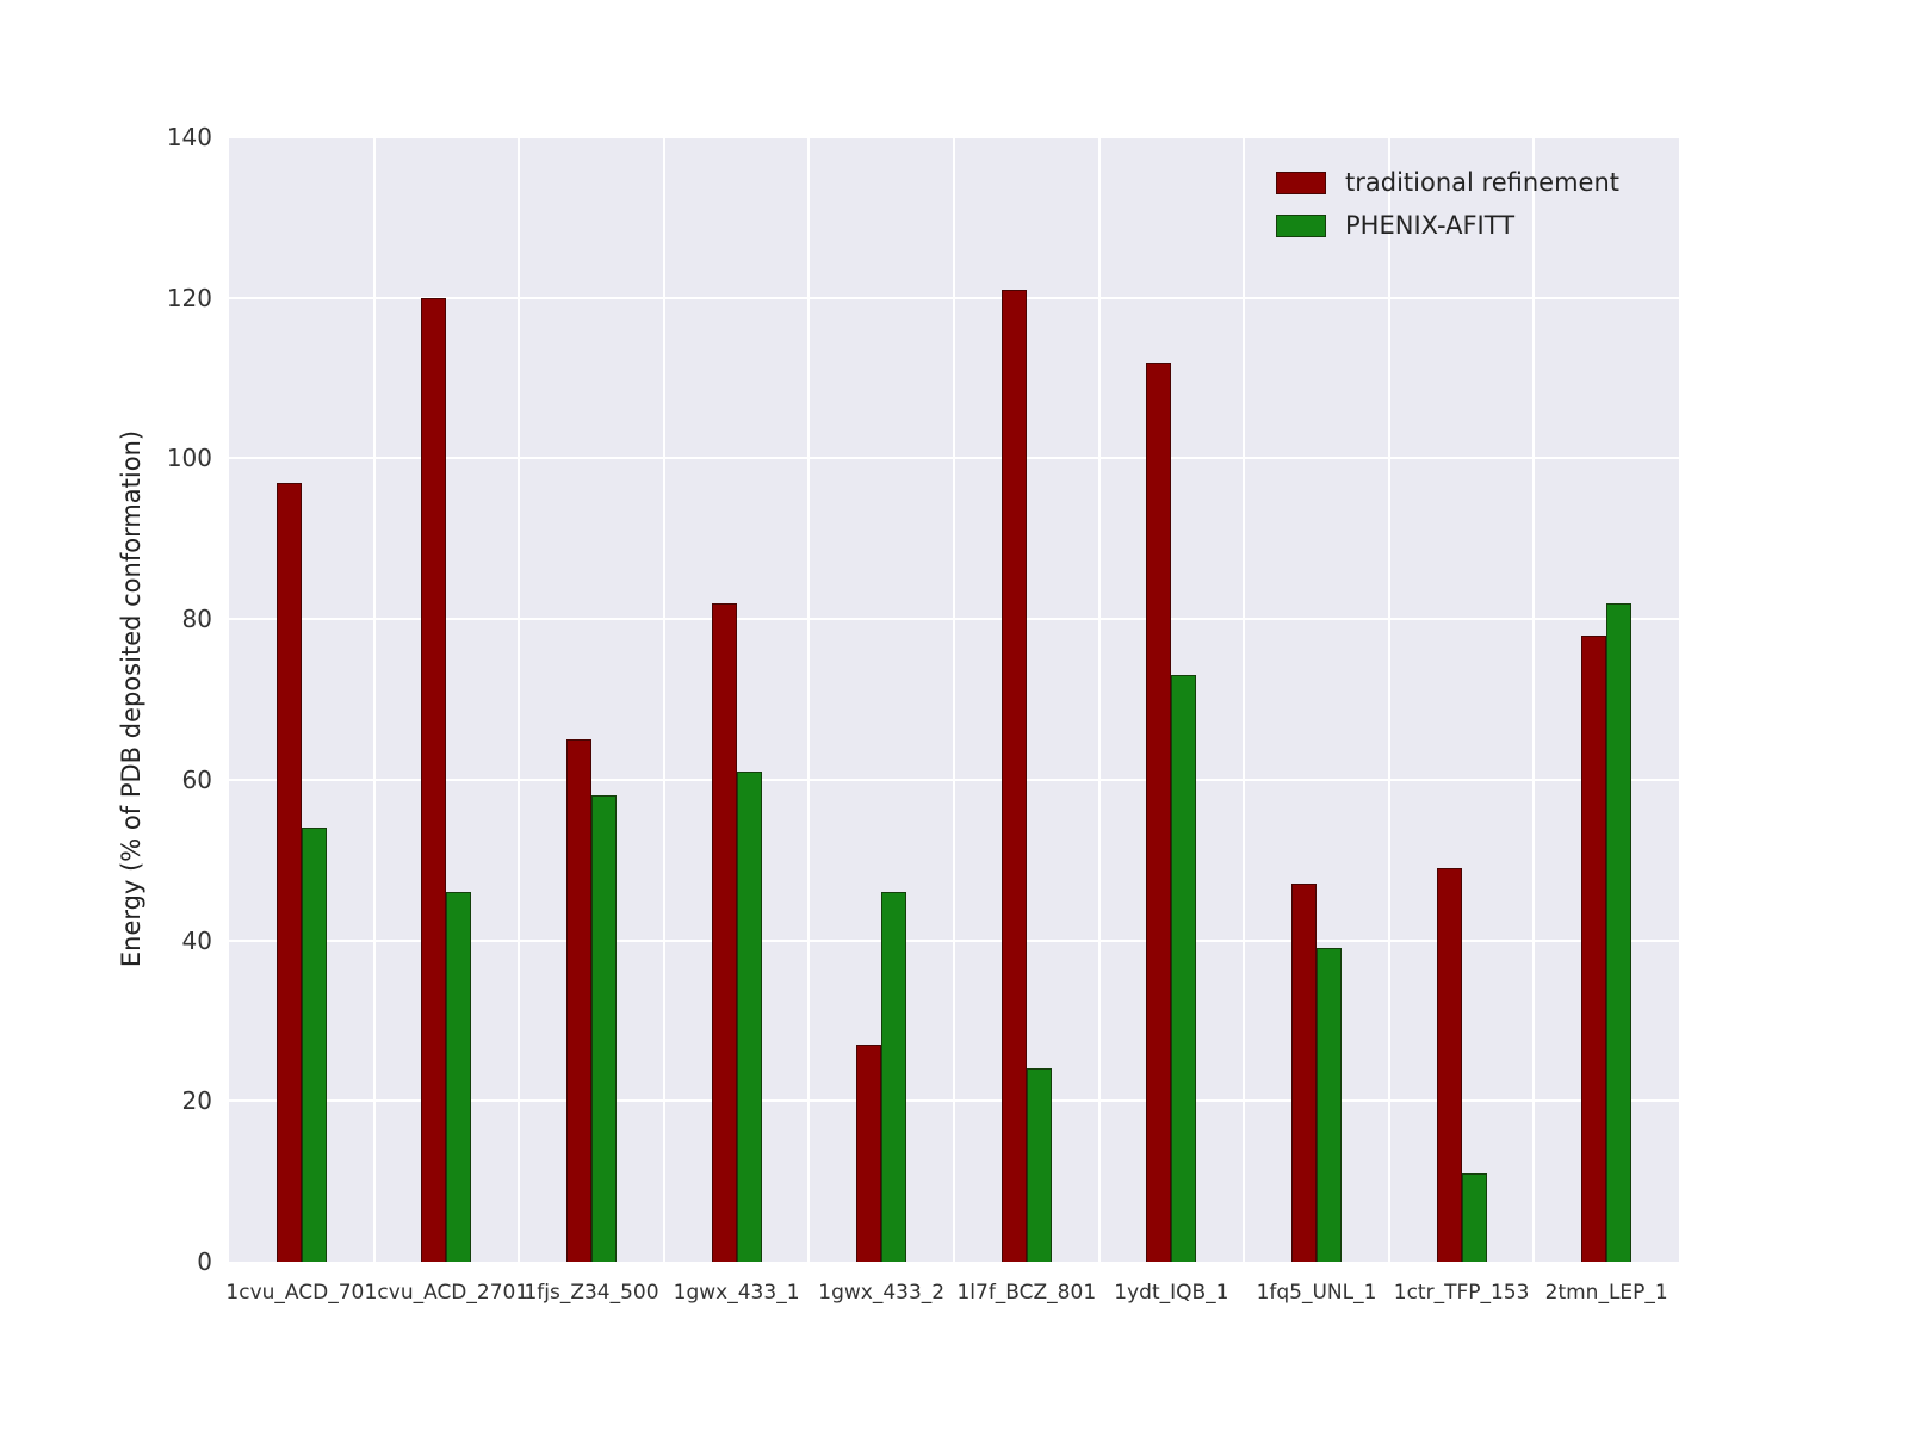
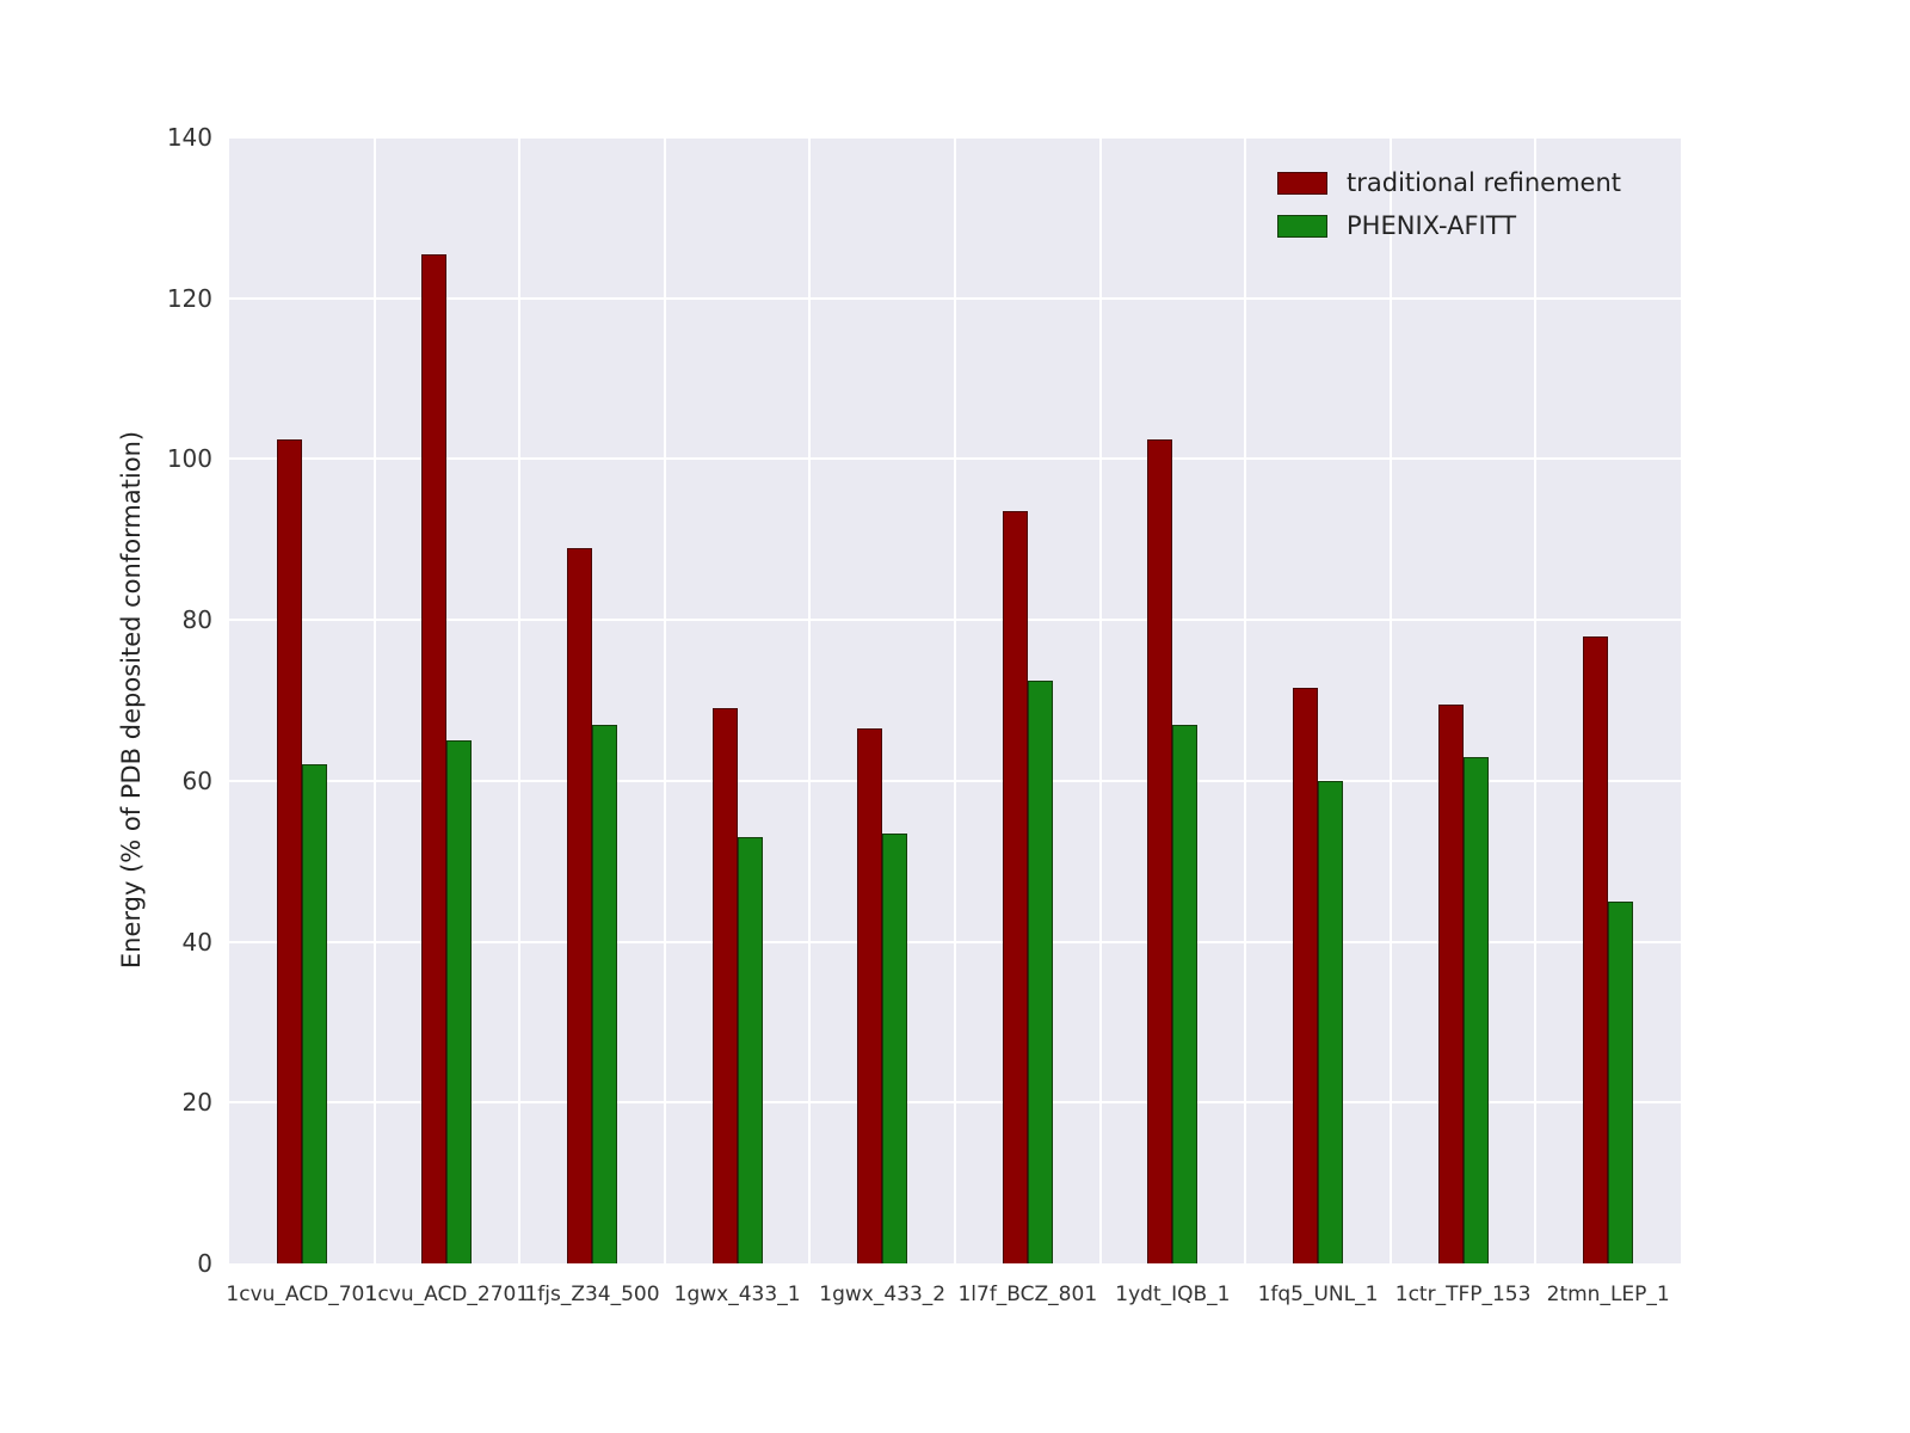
traditional refinement/1cvu_ACD_701: 97 -> 102
PHENIX-AFITT/1cvu_ACD_701: 54 -> 62
traditional refinement/1cvu_ACD_2701: 120 -> 126
PHENIX-AFITT/1cvu_ACD_2701: 46 -> 65
traditional refinement/1fjs_Z34_500: 65 -> 89
PHENIX-AFITT/1fjs_Z34_500: 58 -> 67
traditional refinement/1gwx_433_1: 82 -> 69
PHENIX-AFITT/1gwx_433_1: 61 -> 53
traditional refinement/1gwx_433_2: 27 -> 66
PHENIX-AFITT/1gwx_433_2: 46 -> 54
traditional refinement/1l7f_BCZ_801: 121 -> 94
PHENIX-AFITT/1l7f_BCZ_801: 24 -> 72
traditional refinement/1ydt_IQB_1: 112 -> 102
PHENIX-AFITT/1ydt_IQB_1: 73 -> 67
traditional refinement/1fq5_UNL_1: 47 -> 72
PHENIX-AFITT/1fq5_UNL_1: 39 -> 60
traditional refinement/1ctr_TFP_153: 49 -> 70
PHENIX-AFITT/1ctr_TFP_153: 11 -> 63
PHENIX-AFITT/2tmn_LEP_1: 82 -> 45
